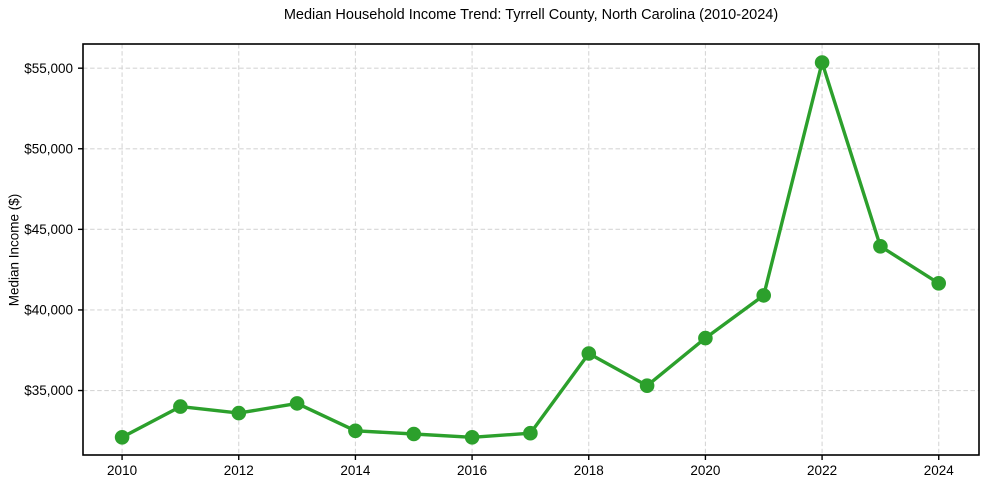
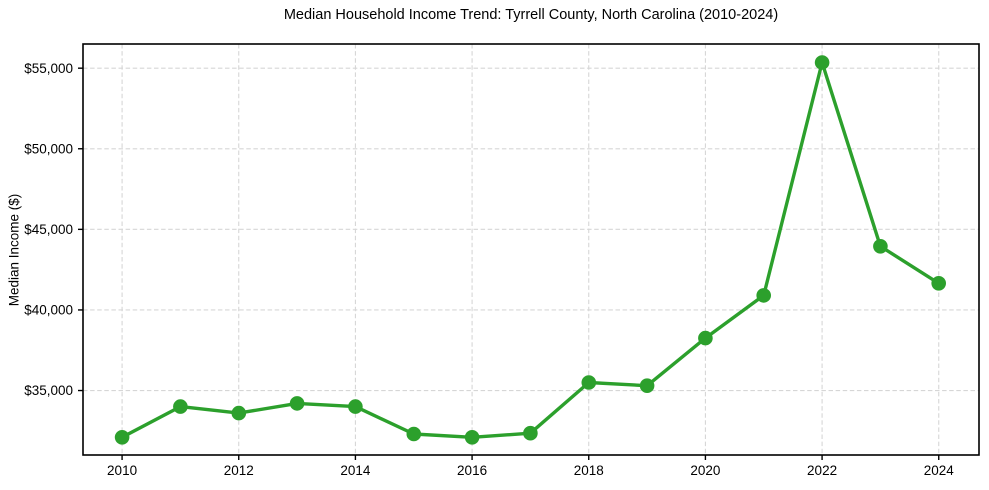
2014: $32500 -> $34000
2018: $37300 -> $35500
